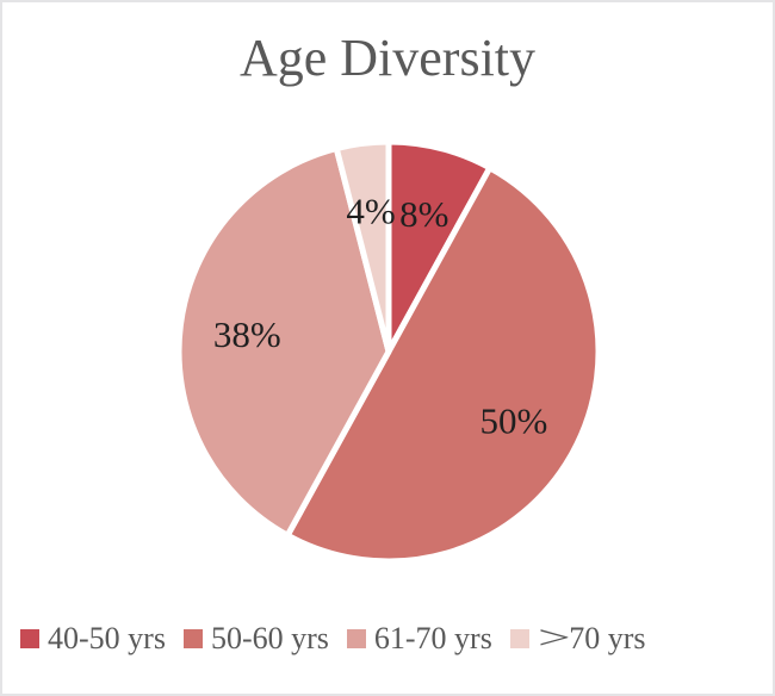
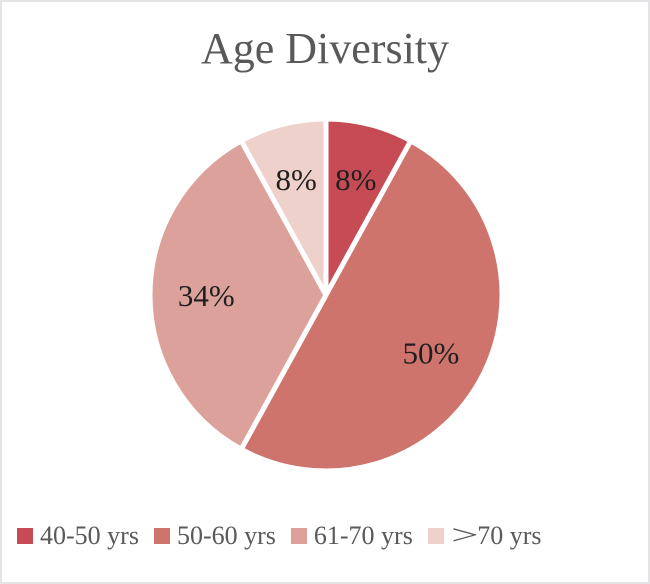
61-70 yrs: 38% -> 34%
>70 yrs: 4% -> 8%
